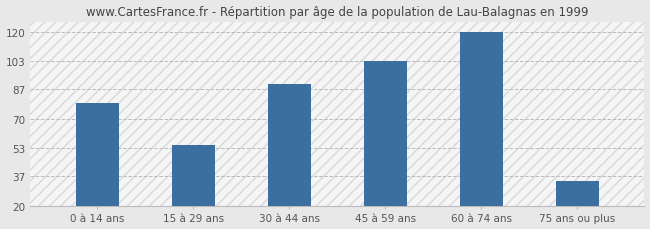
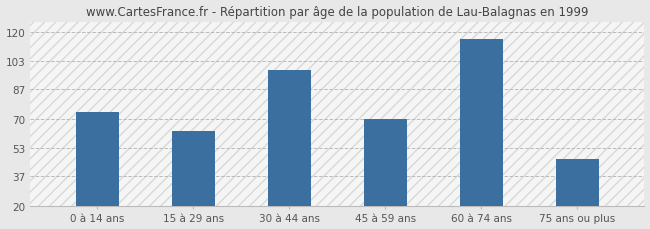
0 à 14 ans: 79 -> 74
15 à 29 ans: 55 -> 63
30 à 44 ans: 90 -> 98
45 à 59 ans: 103 -> 70
60 à 74 ans: 120 -> 116
75 ans ou plus: 34 -> 47
